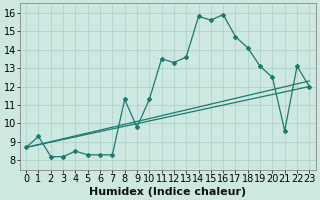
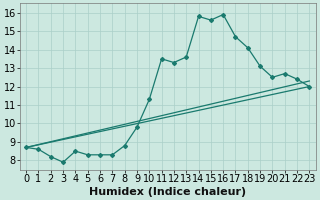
1: 9.3 -> 8.6
3: 8.2 -> 7.9
8: 11.3 -> 8.8
21: 9.6 -> 12.7
22: 13.1 -> 12.4
